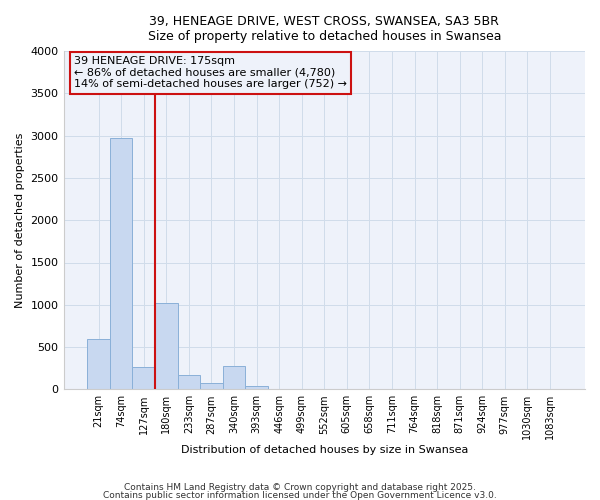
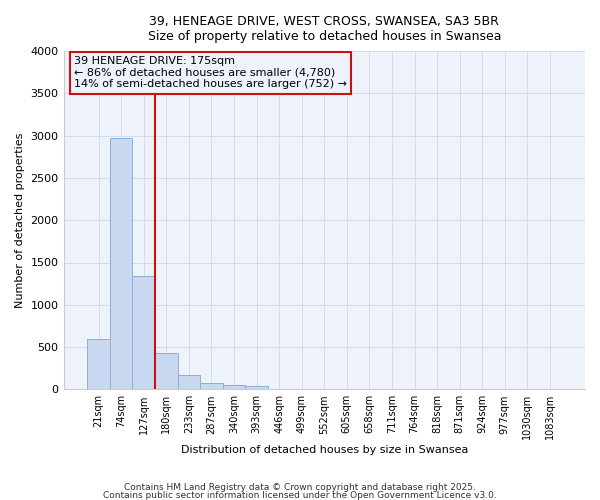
127sqm: 260 -> 1340
180sqm: 1020 -> 430
340sqm: 280 -> 60
